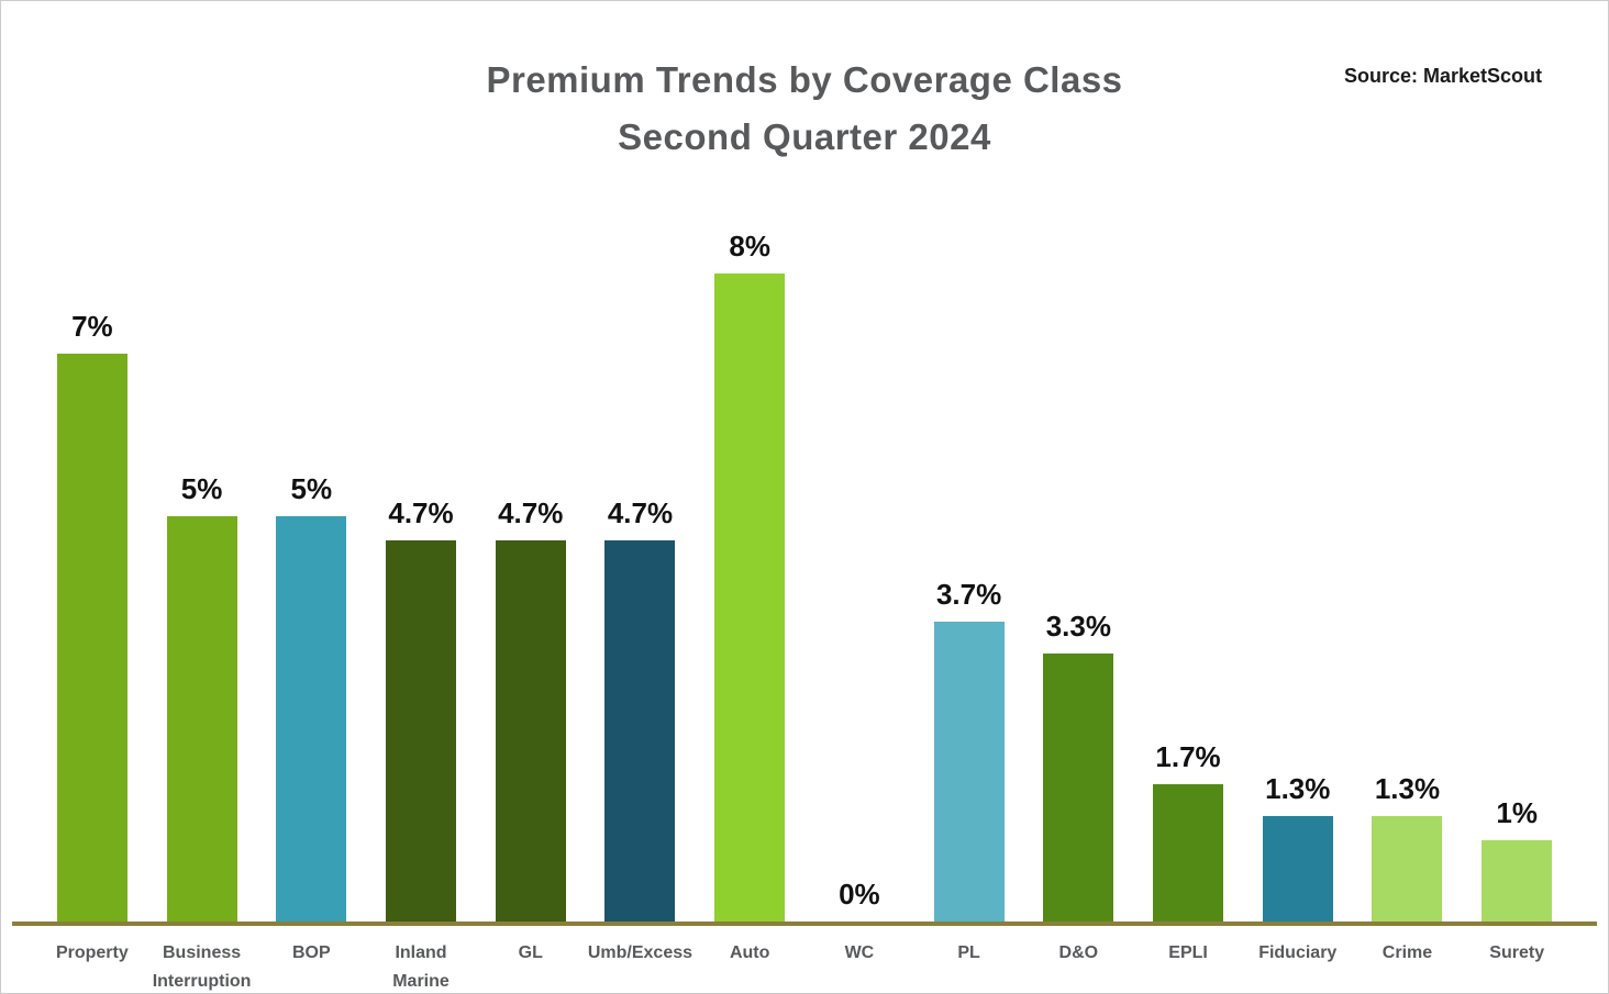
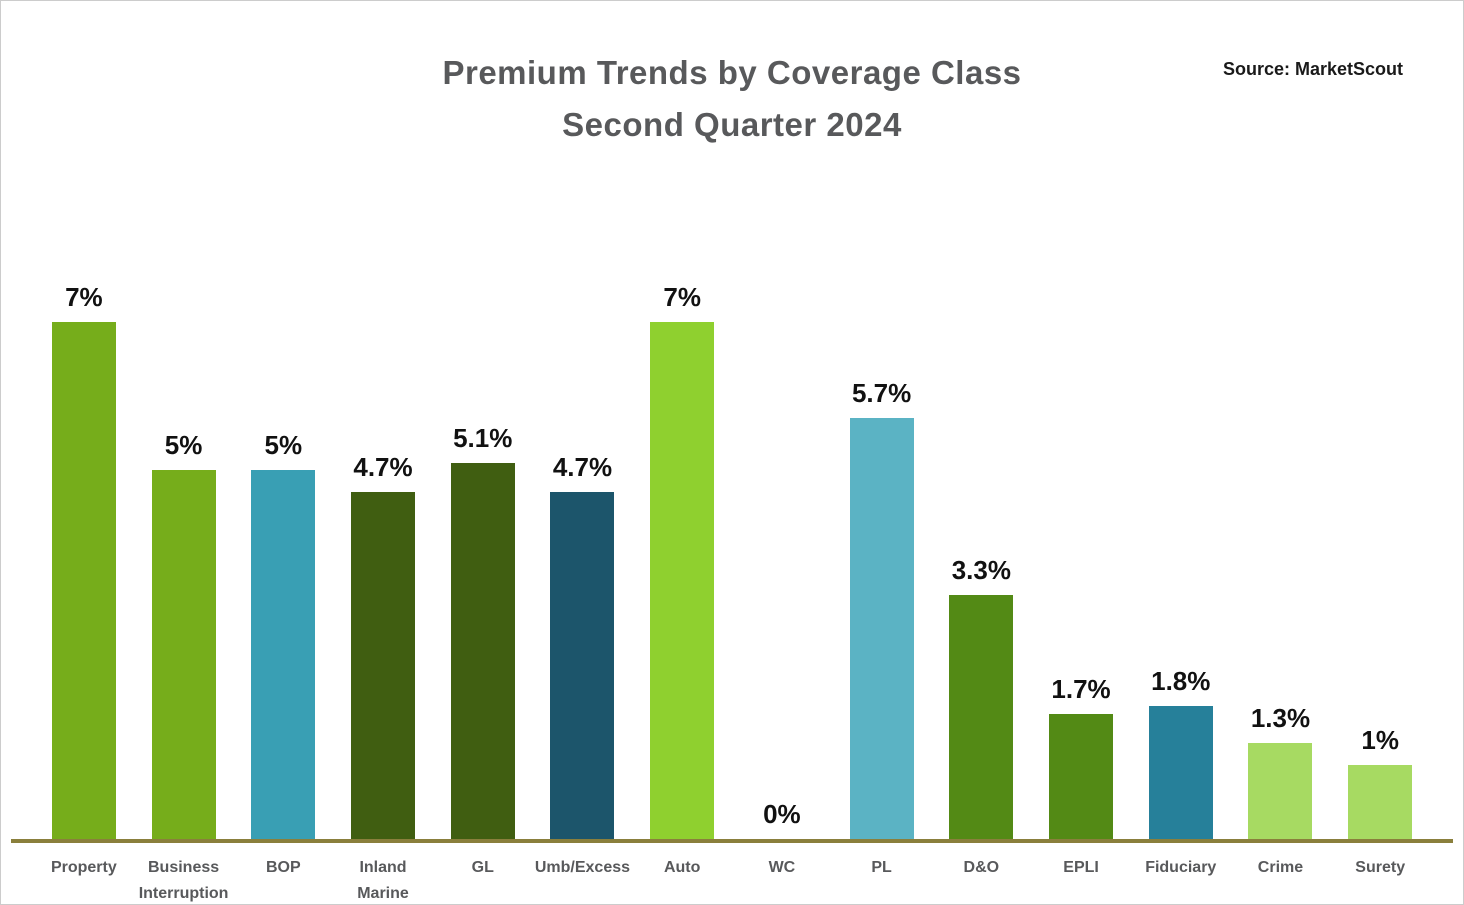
GL: 4.7% -> 5.1%
Auto: 8% -> 7%
PL: 3.7% -> 5.7%
Fiduciary: 1.3% -> 1.8%
